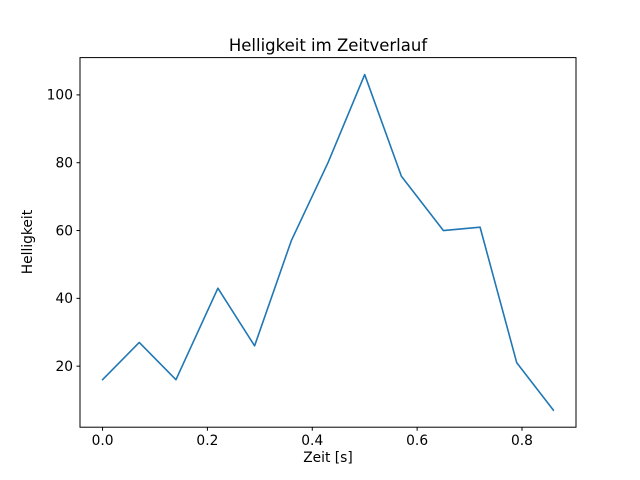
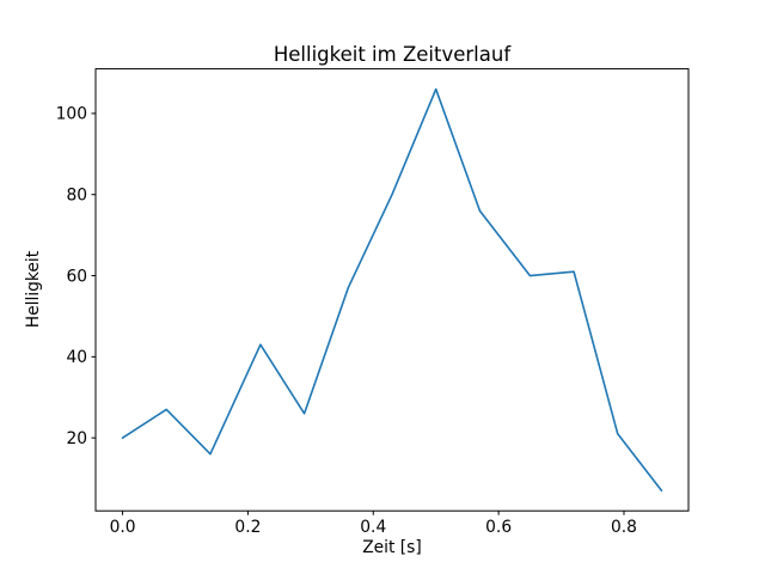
0.0: 16 -> 20
